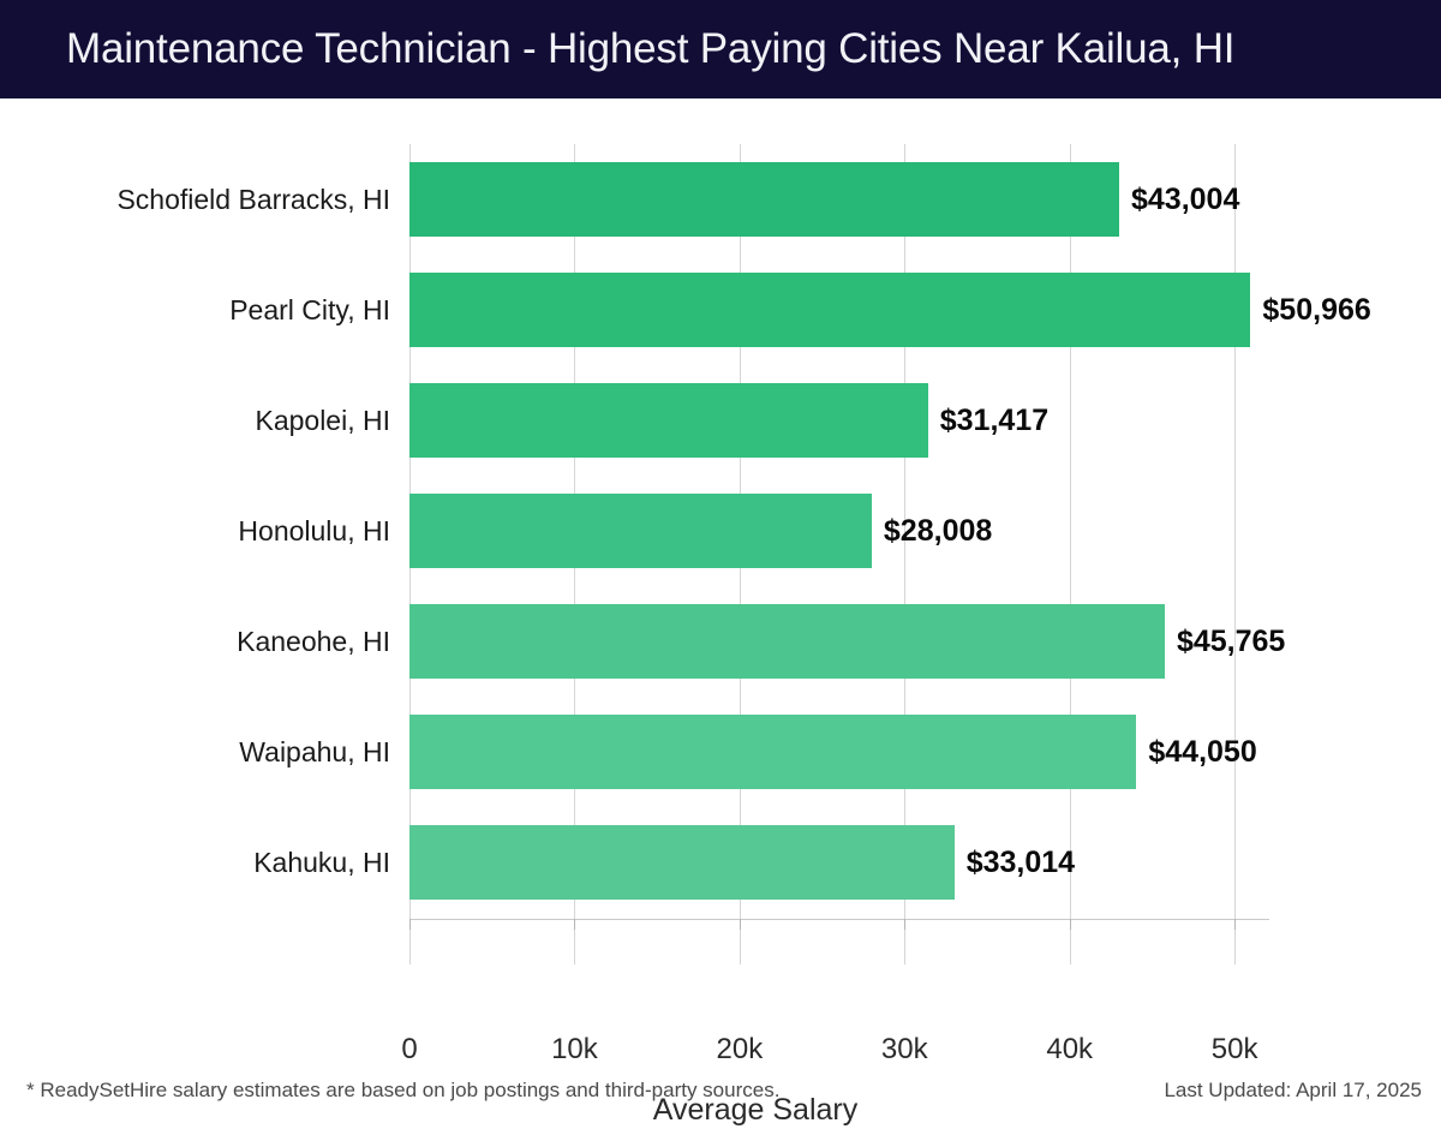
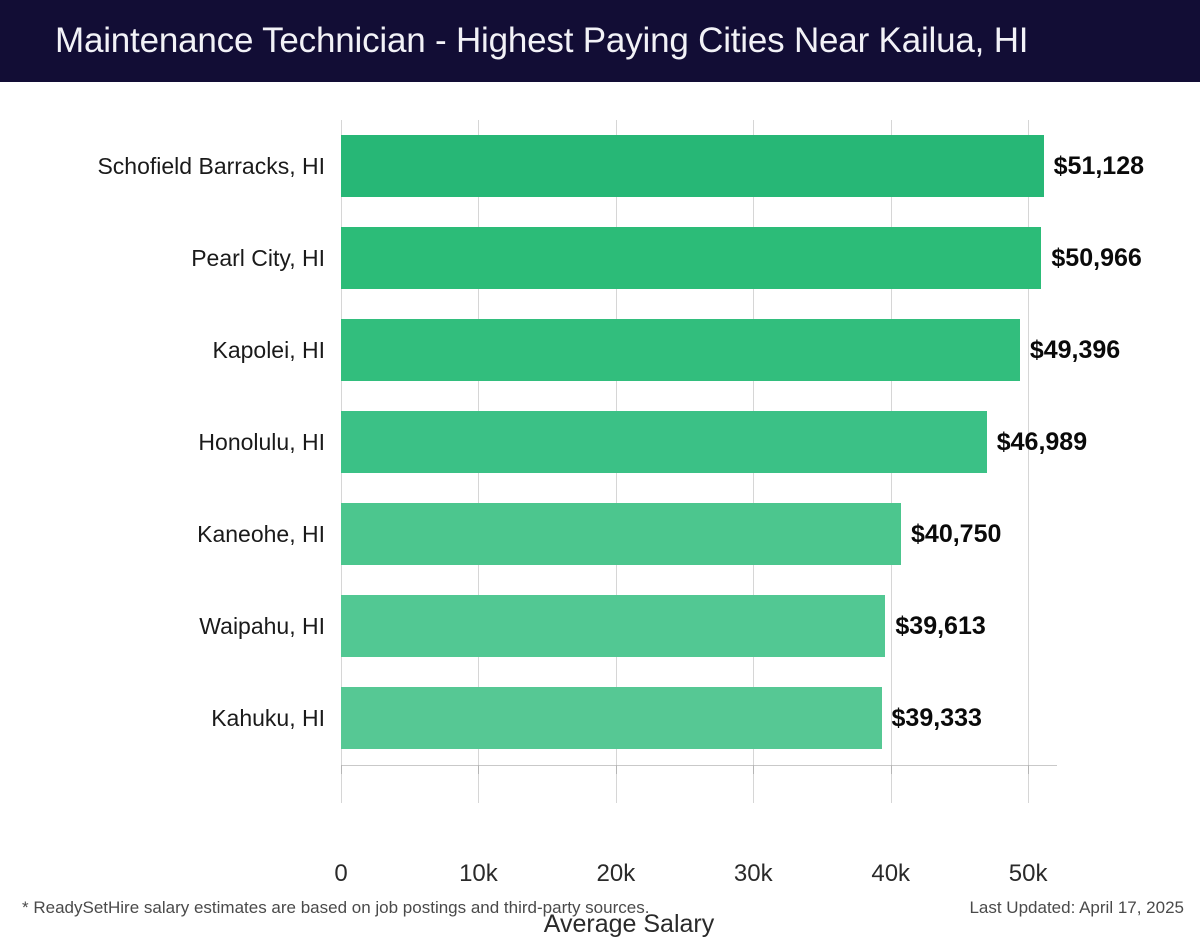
Schofield Barracks, HI: $43,004 -> $51,128
Kapolei, HI: $31,417 -> $49,396
Honolulu, HI: $28,008 -> $46,989
Kaneohe, HI: $45,765 -> $40,750
Waipahu, HI: $44,050 -> $39,613
Kahuku, HI: $33,014 -> $39,333
